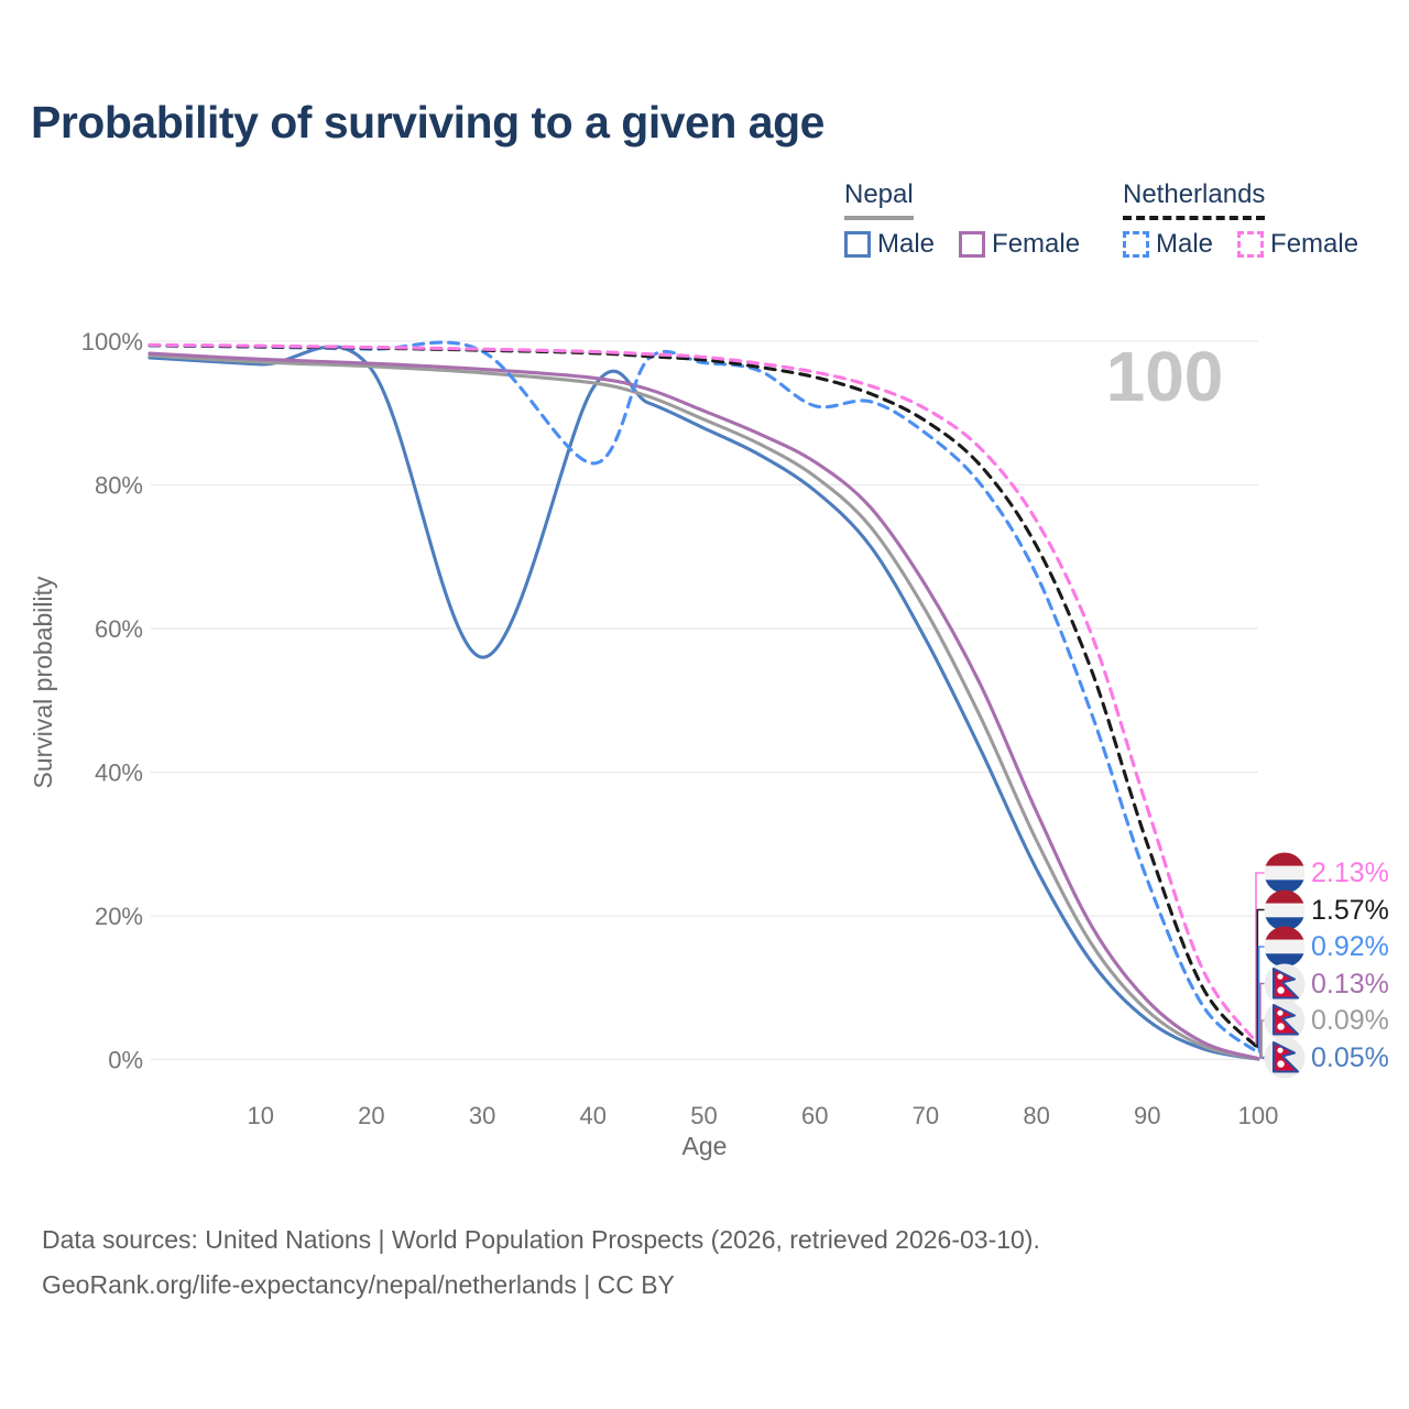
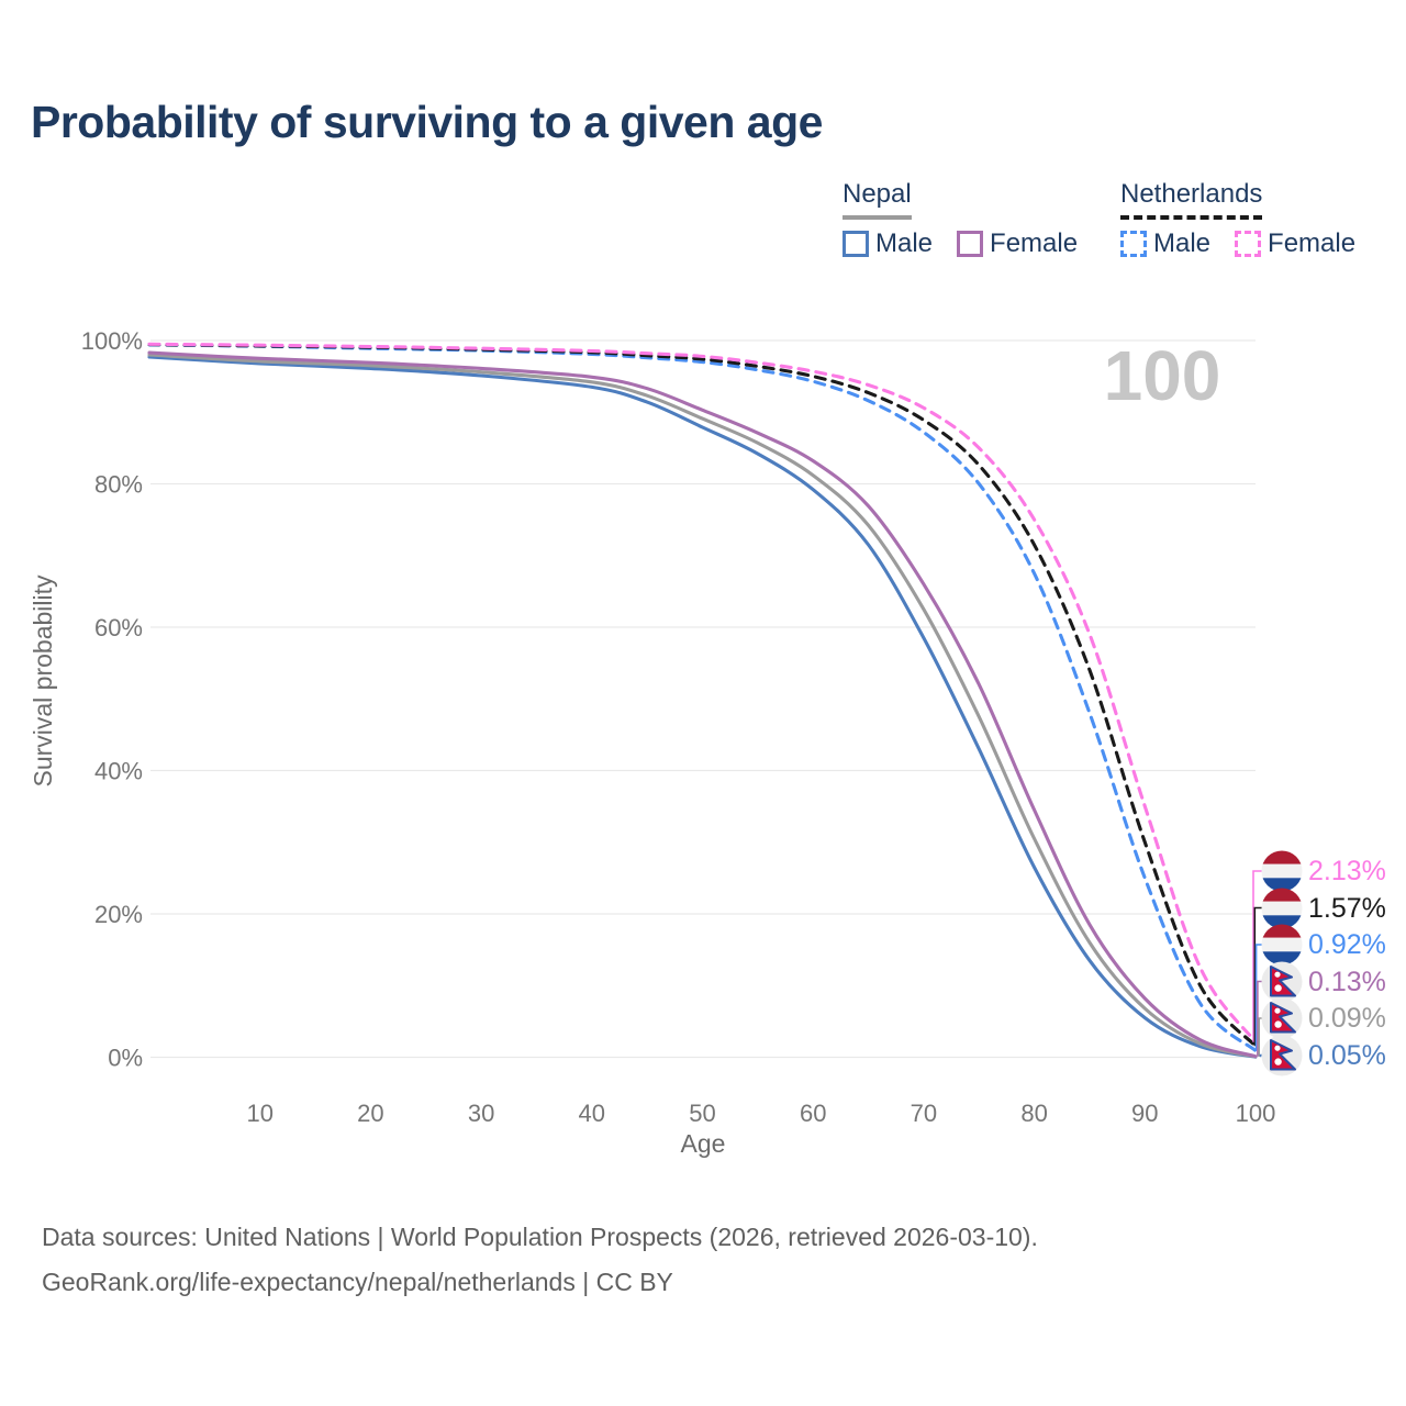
Nepal Male/30: 56% -> 95%
Netherlands Male/40: 83% -> 98%
Netherlands Male/60: 91% -> 94%
